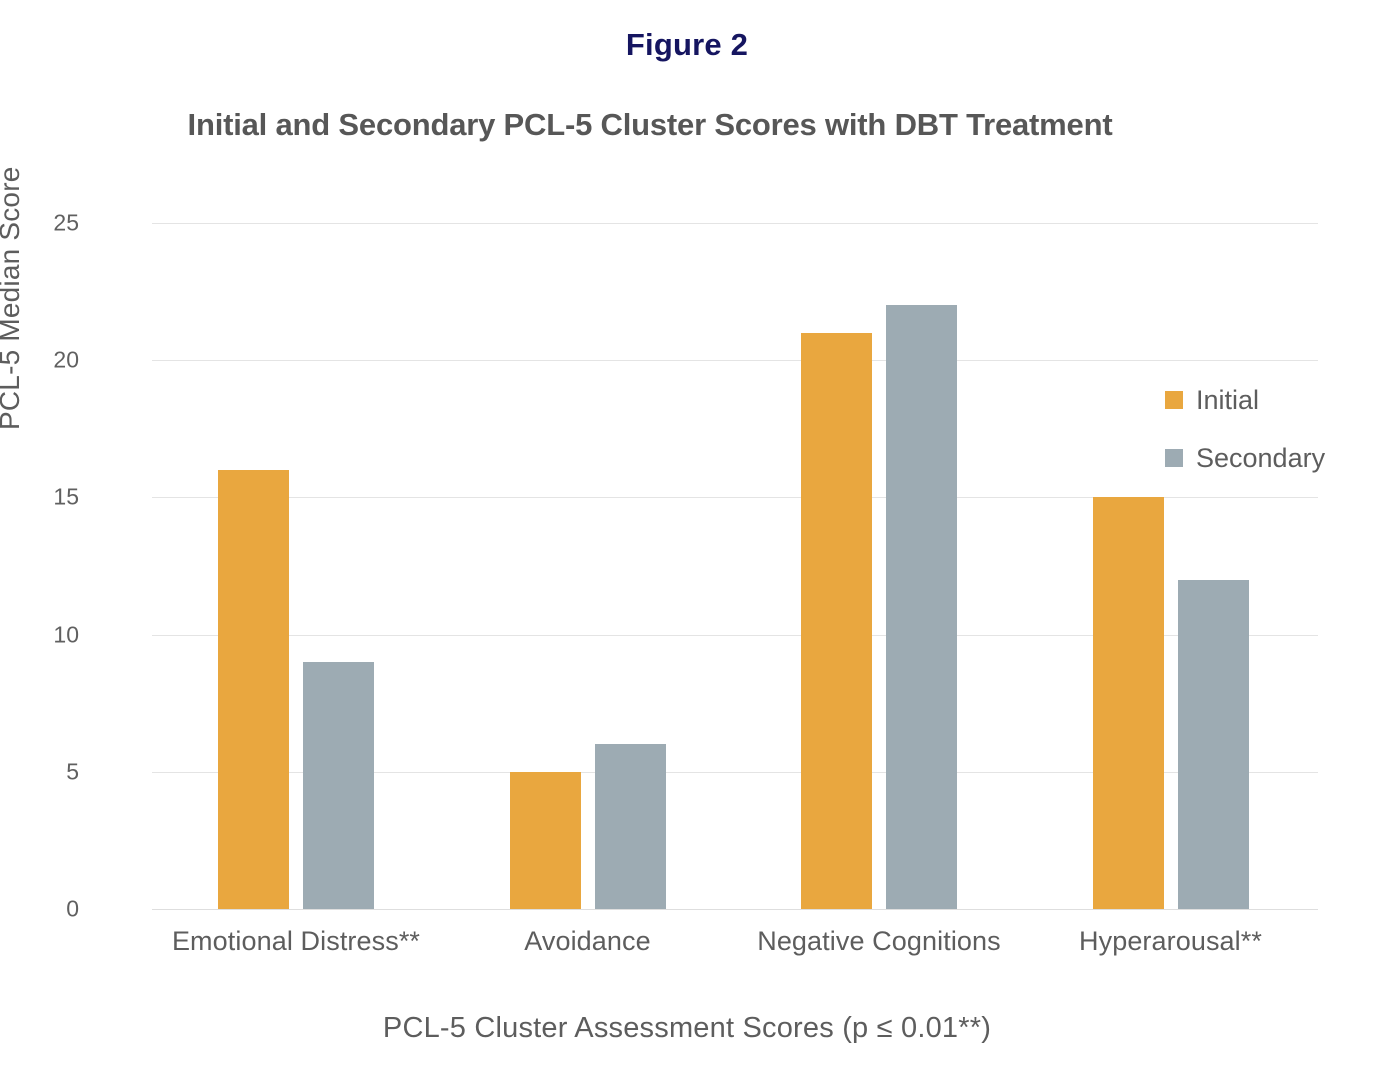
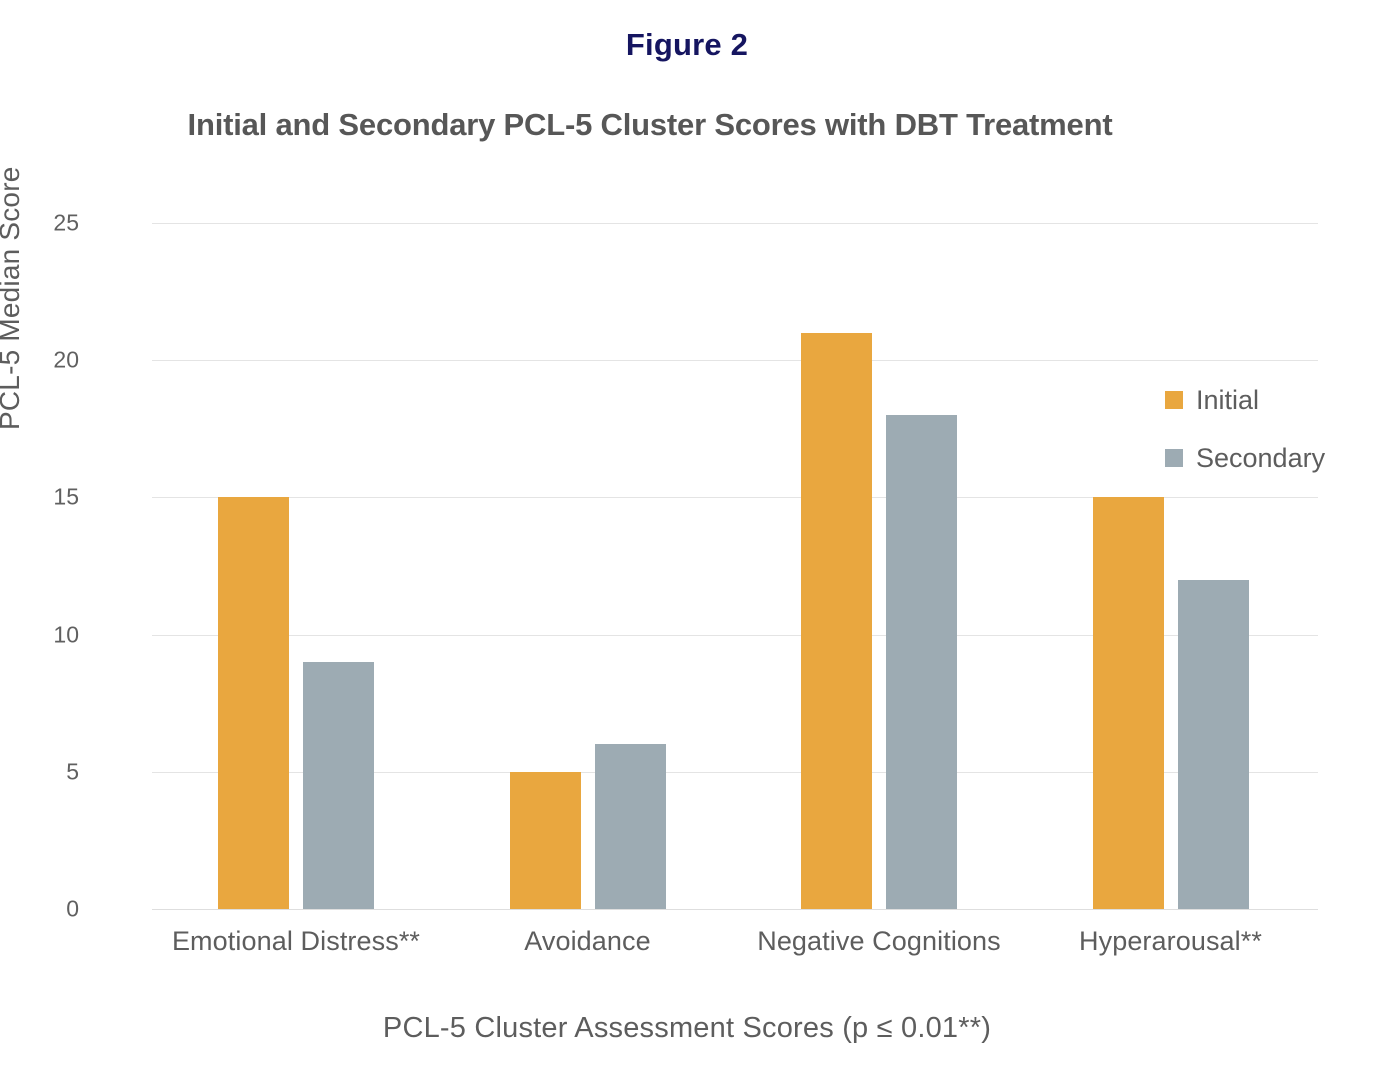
Initial/Emotional Distress**: 16 -> 15
Secondary/Negative Cognitions: 22 -> 18
